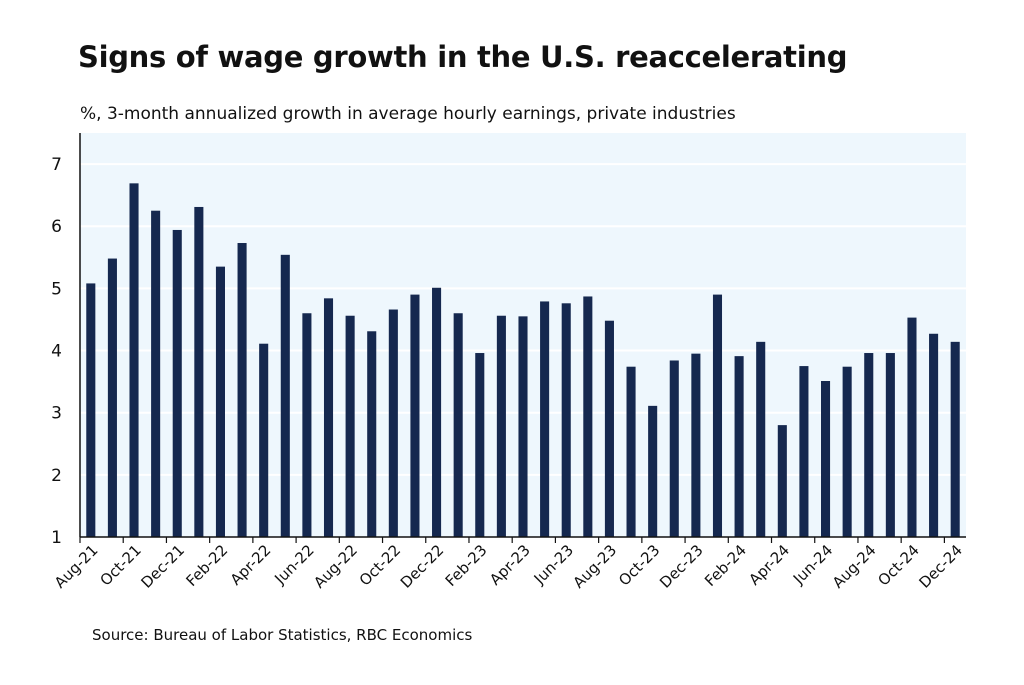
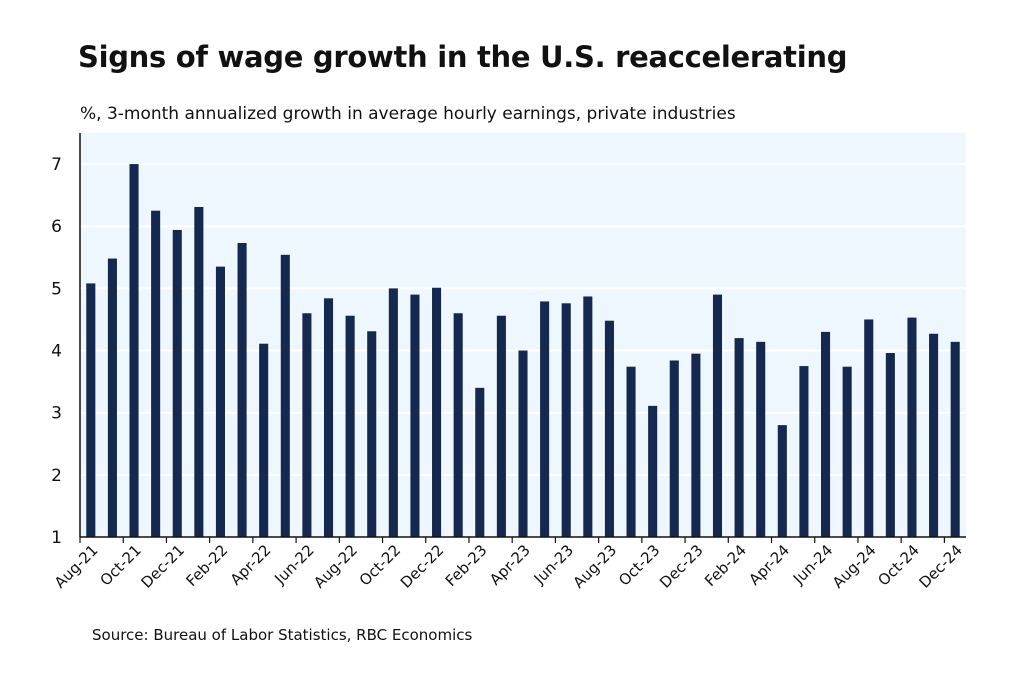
Oct-21: 6.7 -> 7.0
Oct-22: 4.7 -> 5.0
Feb-23: 4.0 -> 3.4
Apr-23: 4.5 -> 4.0
Feb-24: 3.9 -> 4.2
Jun-24: 3.5 -> 4.3
Aug-24: 4.0 -> 4.5
